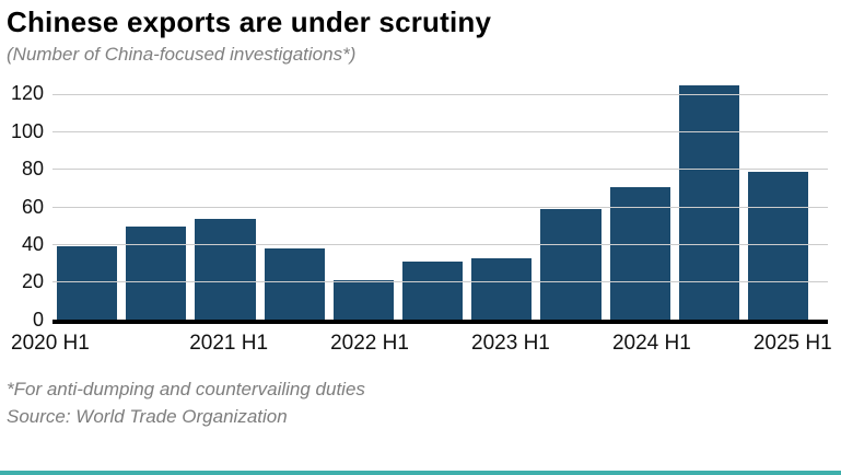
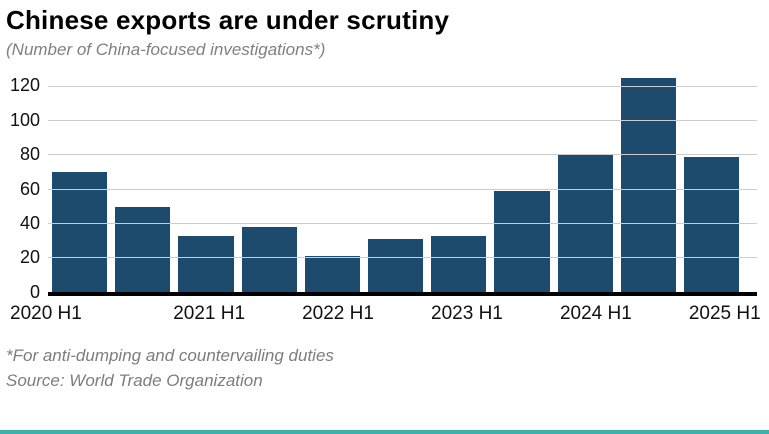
2020 H1: 39 -> 70
2021 H1: 54 -> 33
2024 H1: 71 -> 81
